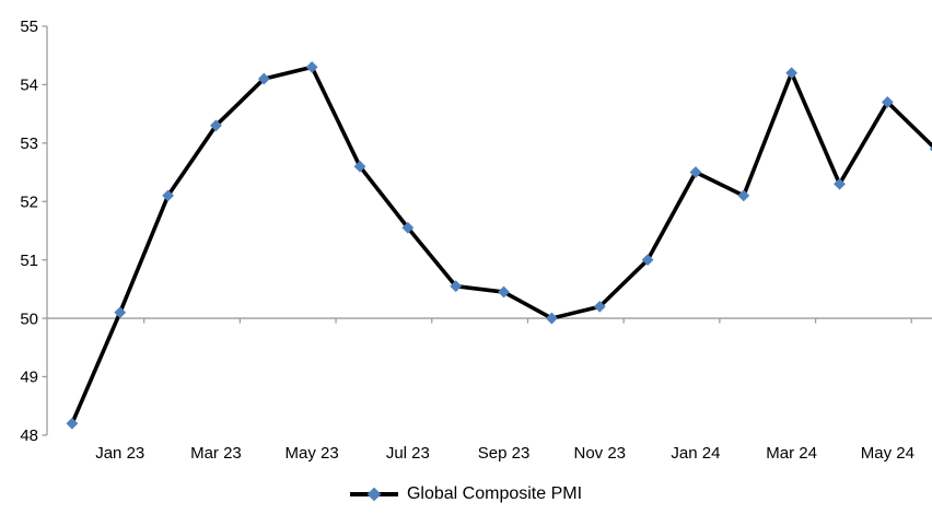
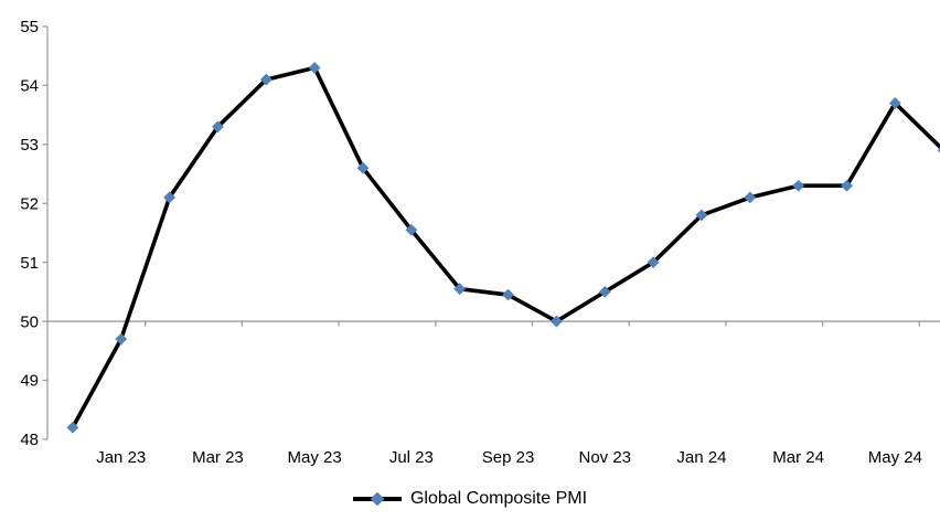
Jan 23: 50.1 -> 49.7
Nov 23: 50.2 -> 50.5
Jan 24: 52.5 -> 51.8
Mar 24: 54.2 -> 52.3
